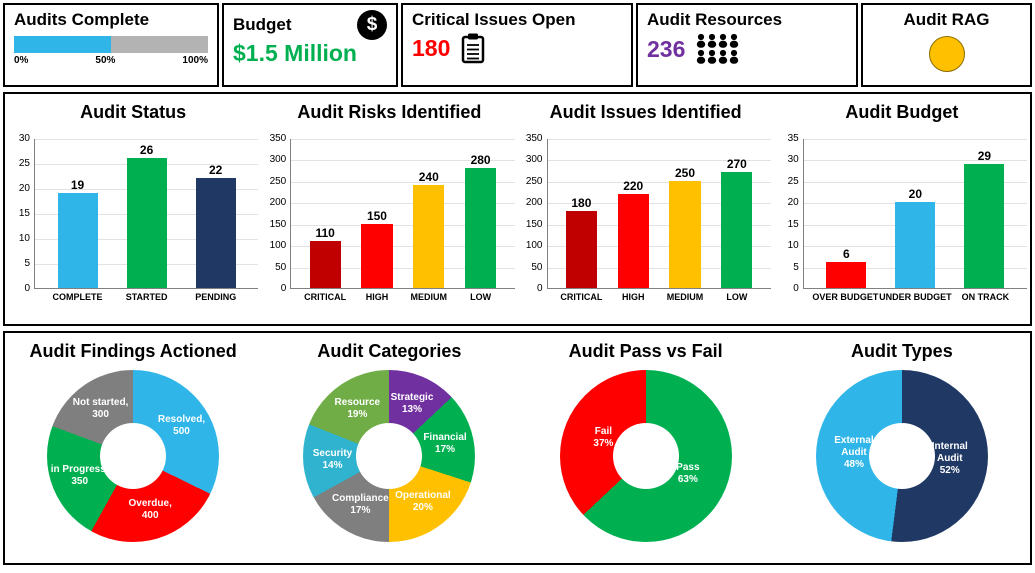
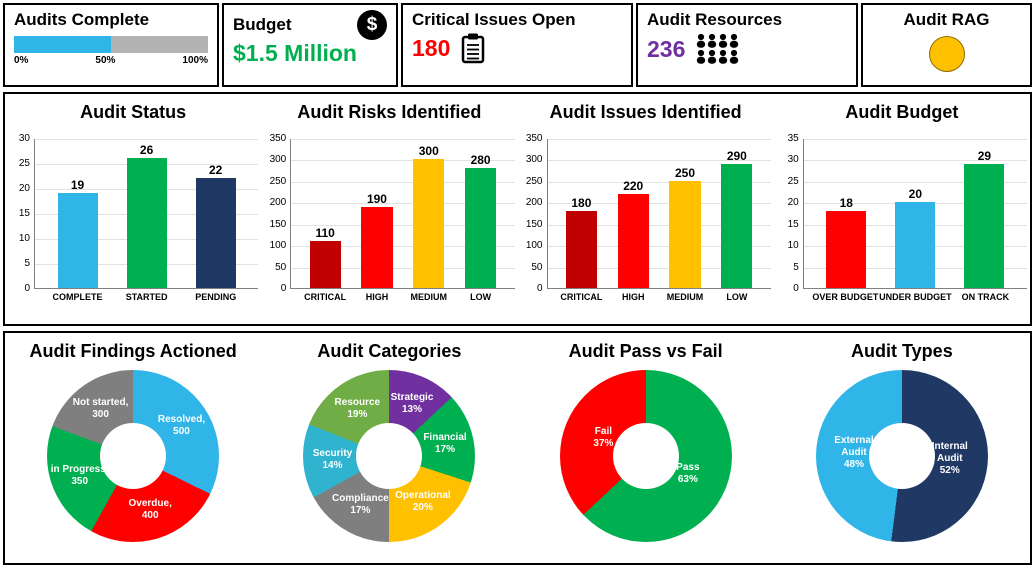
Audit Risks Identified/HIGH: 150 -> 190
Audit Risks Identified/MEDIUM: 240 -> 300
Audit Issues Identified/LOW: 270 -> 290
Audit Budget/OVER BUDGET: 6 -> 18
